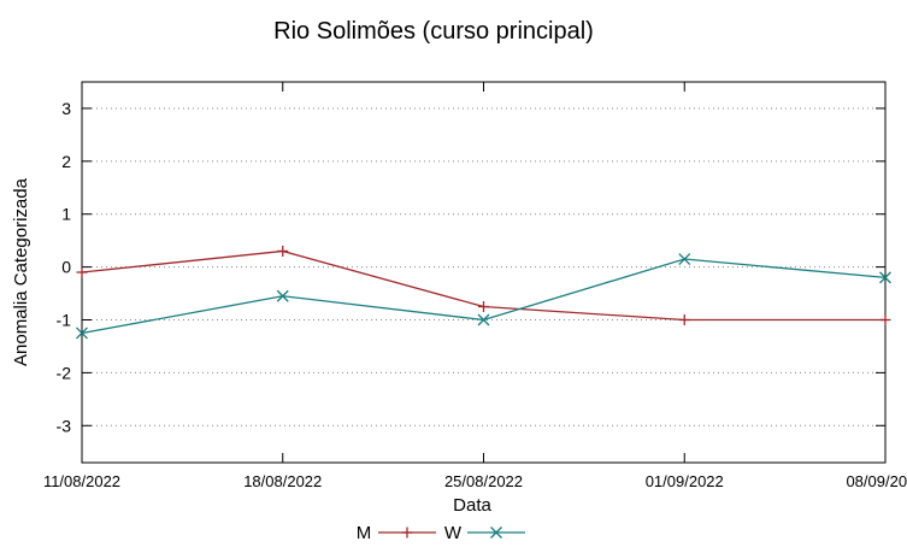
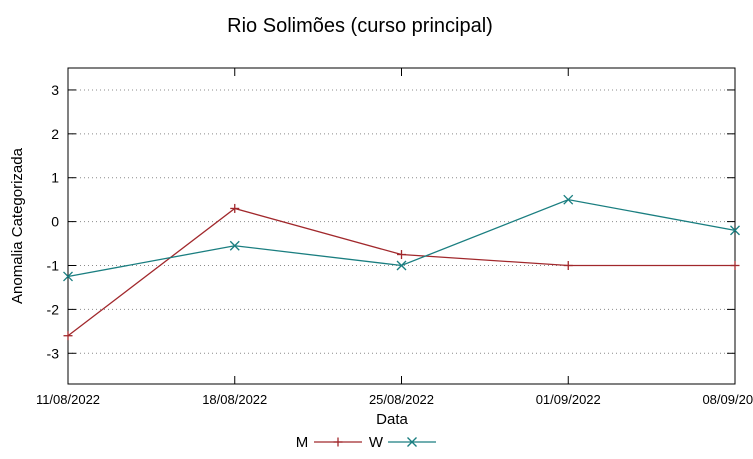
M/11/08/2022: -0.1 -> -2.6
W/01/09/2022: 0.1 -> 0.5
